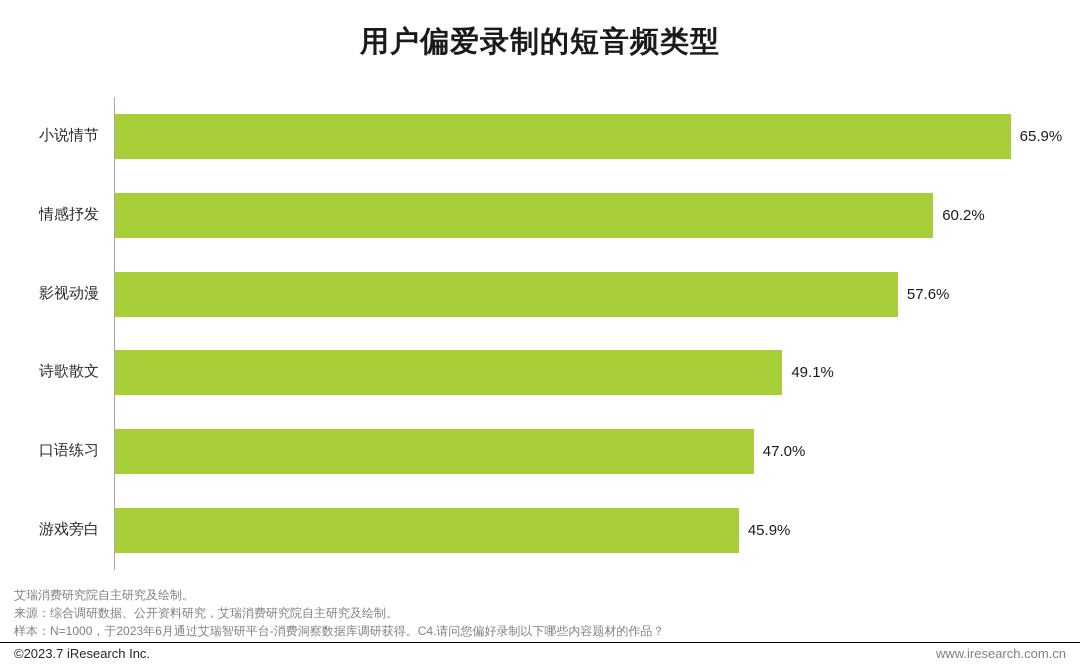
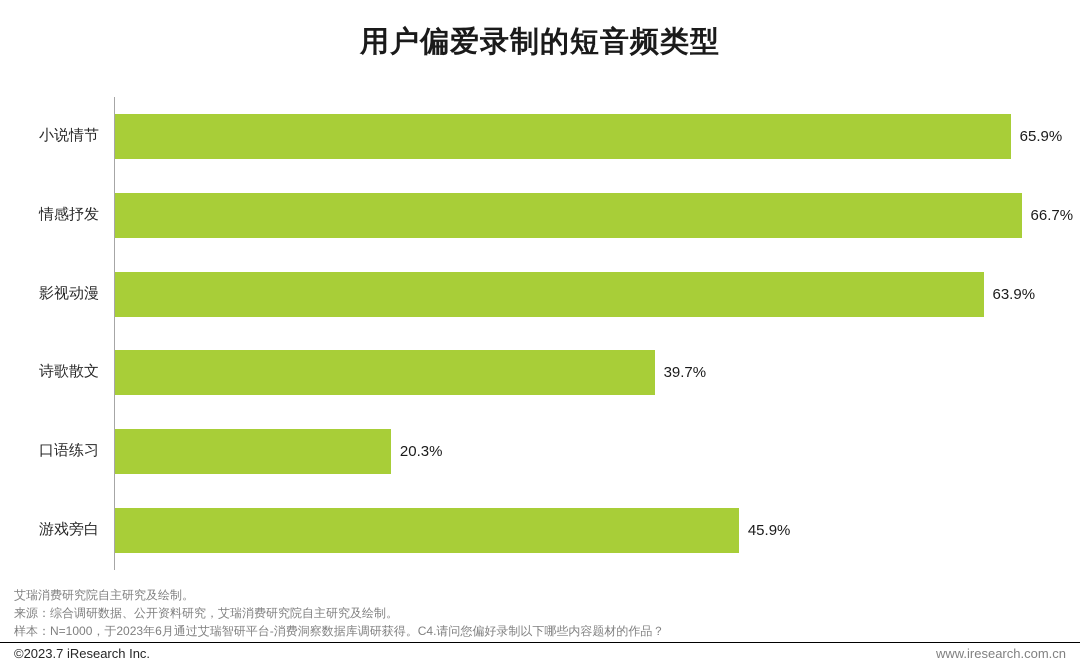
情感抒发: 60.2% -> 66.7%
影视动漫: 57.6% -> 63.9%
诗歌散文: 49.1% -> 39.7%
口语练习: 47.0% -> 20.3%
